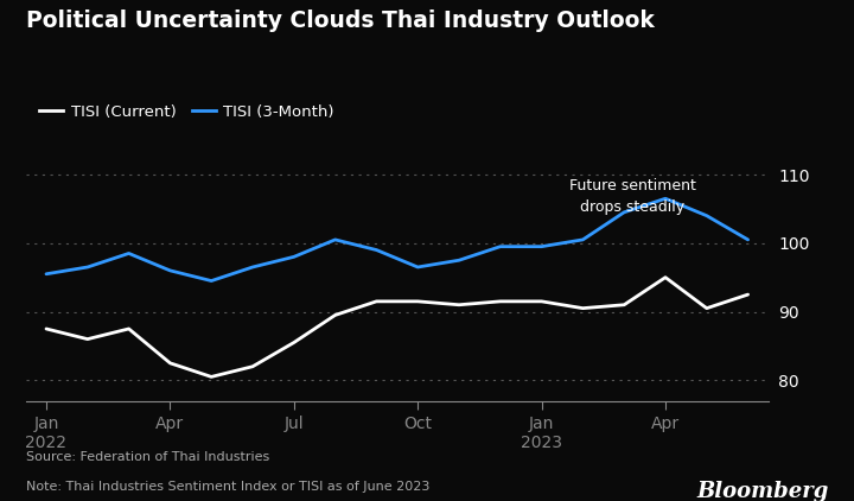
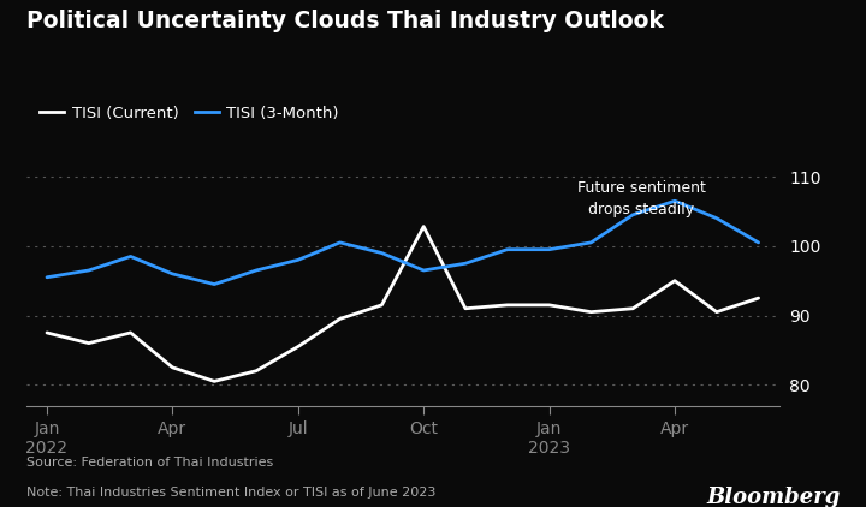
TISI (Current)/Oct: 91.5 -> 102.8
